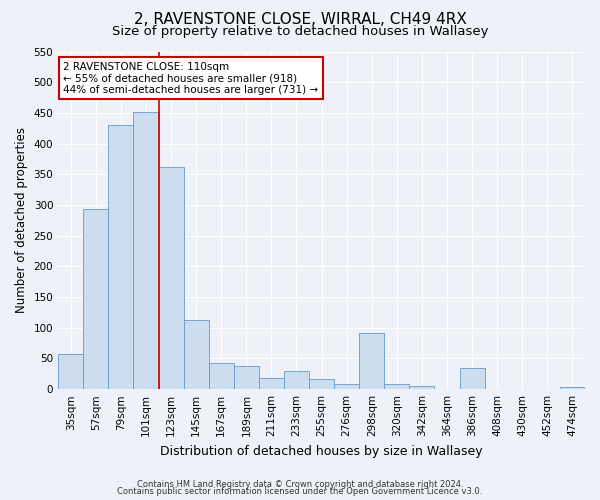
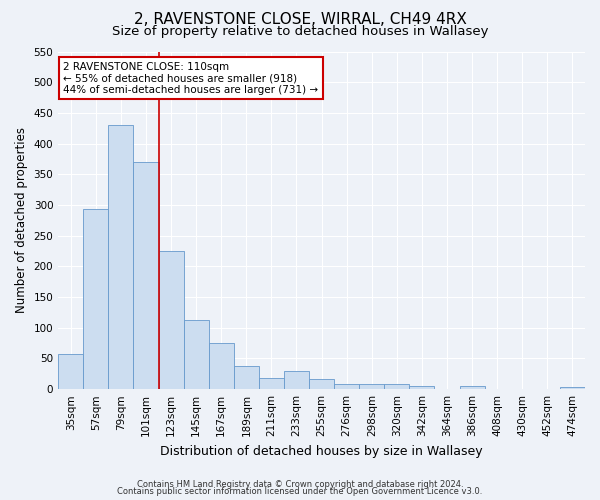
101sqm: 452 -> 370
123sqm: 362 -> 225
167sqm: 42 -> 75
298sqm: 92 -> 9
386sqm: 34 -> 5
